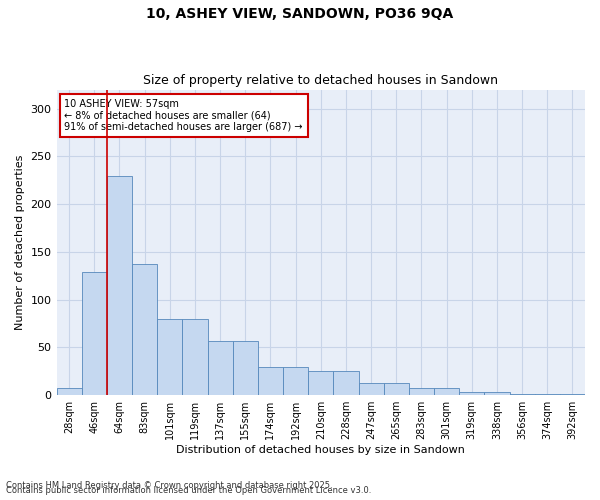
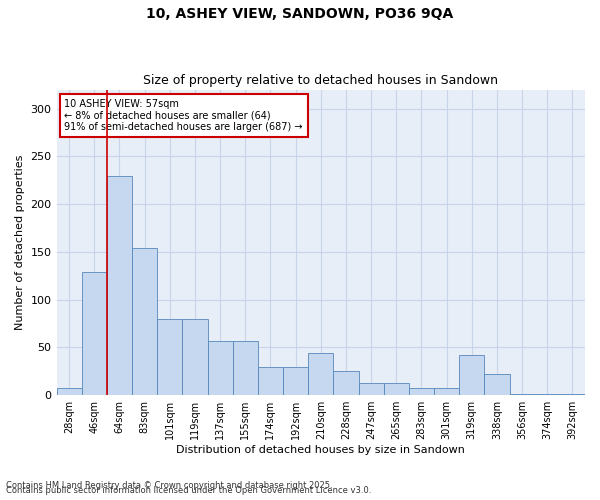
83sqm: 137 -> 154
210sqm: 25 -> 44
319sqm: 3 -> 42
338sqm: 3 -> 22
